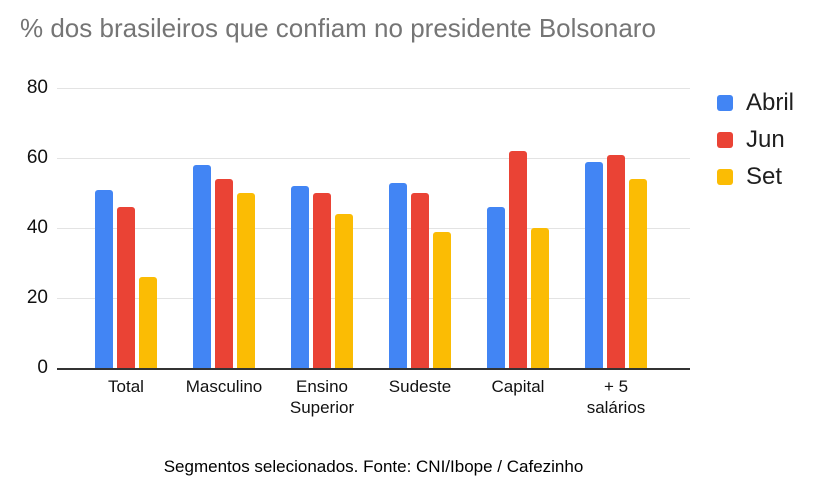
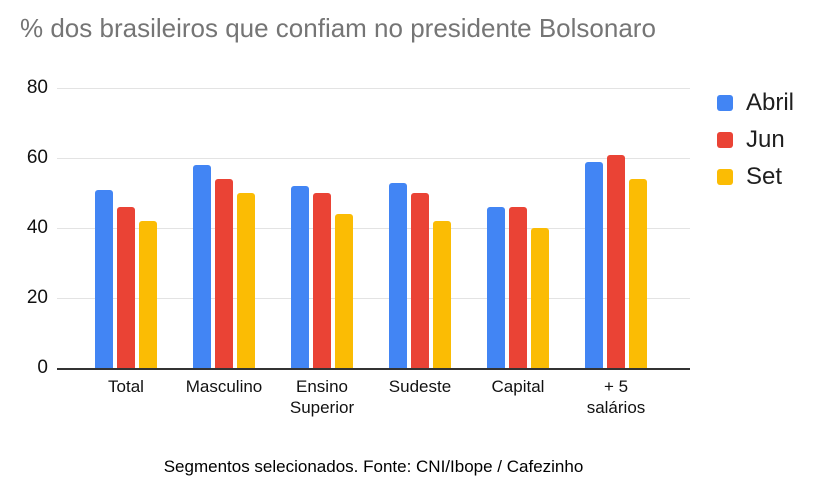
Set/Total: 26 -> 42
Set/Sudeste: 39 -> 42
Jun/Capital: 62 -> 46
